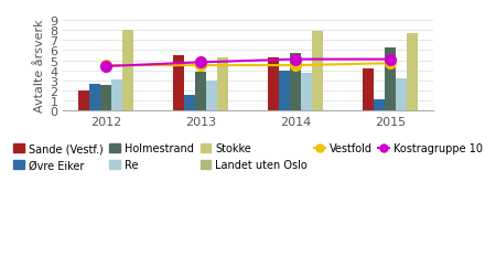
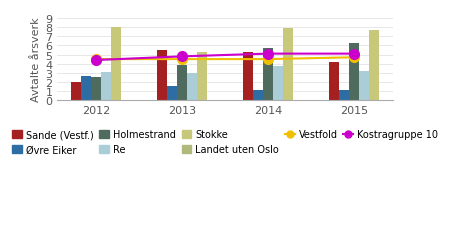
Øvre Eiker/2014: 4.0 -> 1.1
